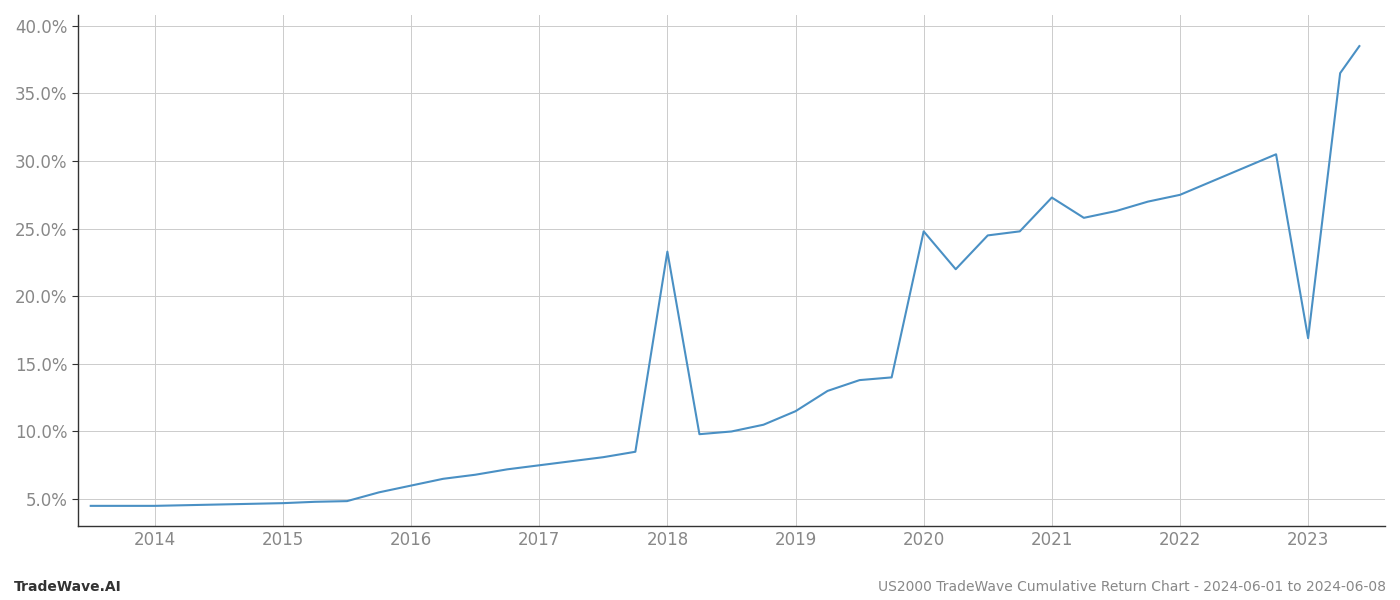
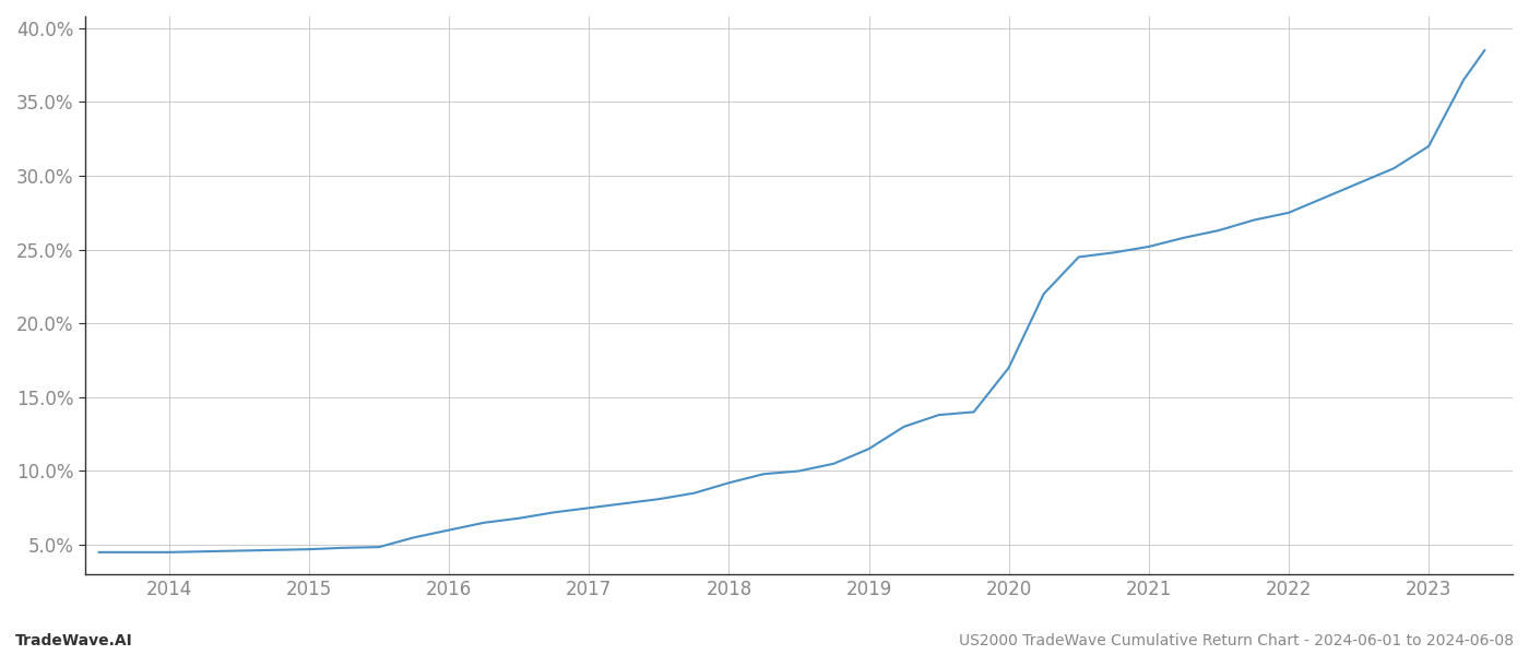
2018: 23.3% -> 9.2%
2020: 24.8% -> 17.0%
2021: 27.3% -> 25.2%
2023: 16.9% -> 32.0%
